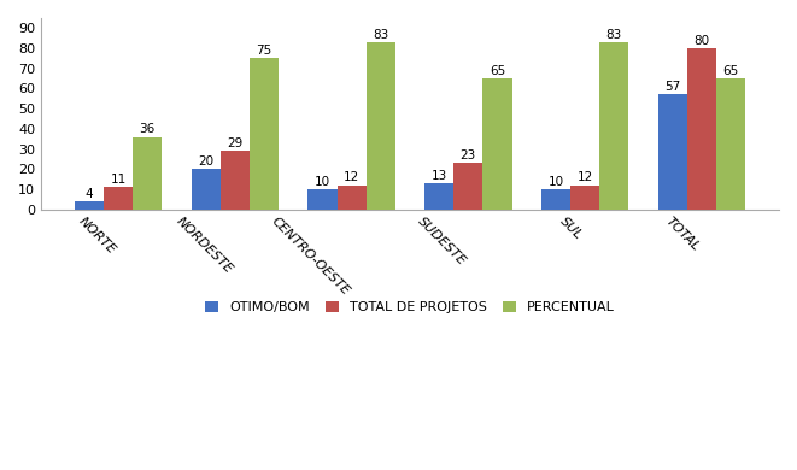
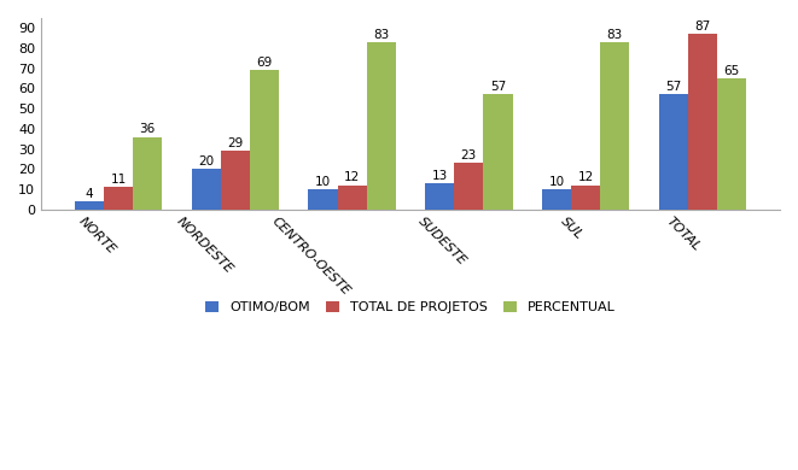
PERCENTUAL/NORDESTE: 75 -> 69
PERCENTUAL/SUDESTE: 65 -> 57
TOTAL DE PROJETOS/TOTAL: 80 -> 87
